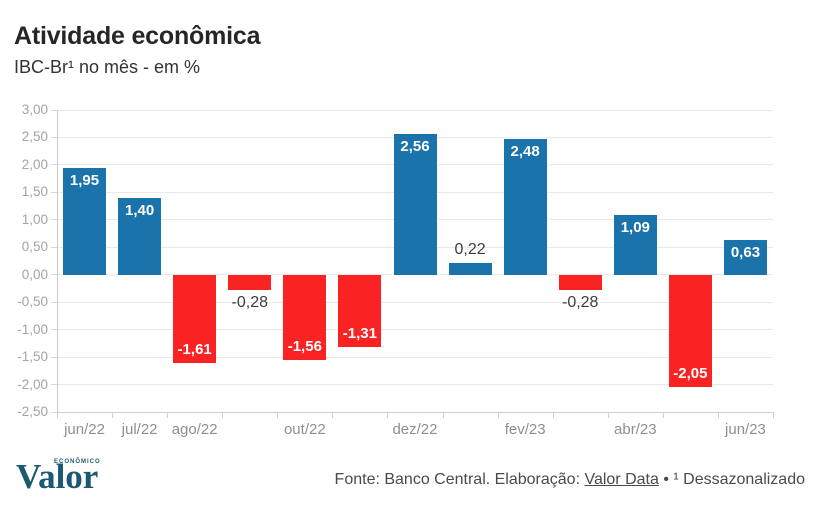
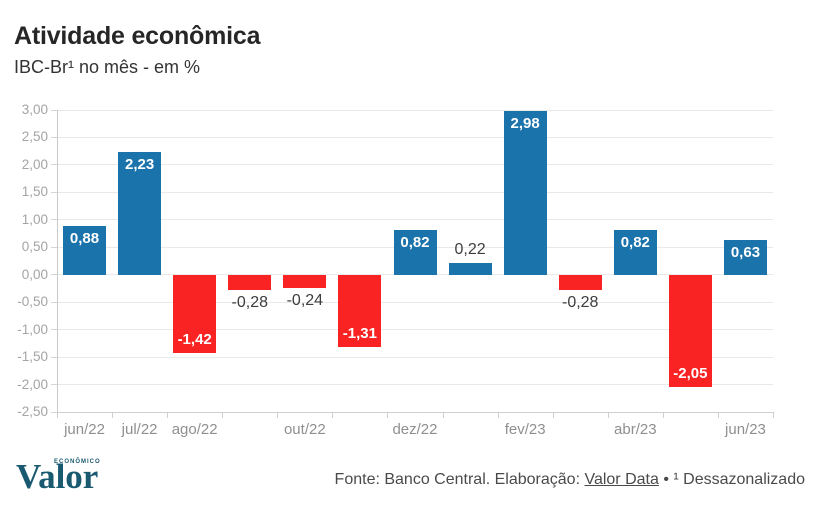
jun/22: 1,95 -> 0,88
jul/22: 1,40 -> 2,23
ago/22: -1,61 -> -1,42
out/22: -1,56 -> -0,24
dez/22: 2,56 -> 0,82
fev/23: 2,48 -> 2,98
abr/23: 1,09 -> 0,82
